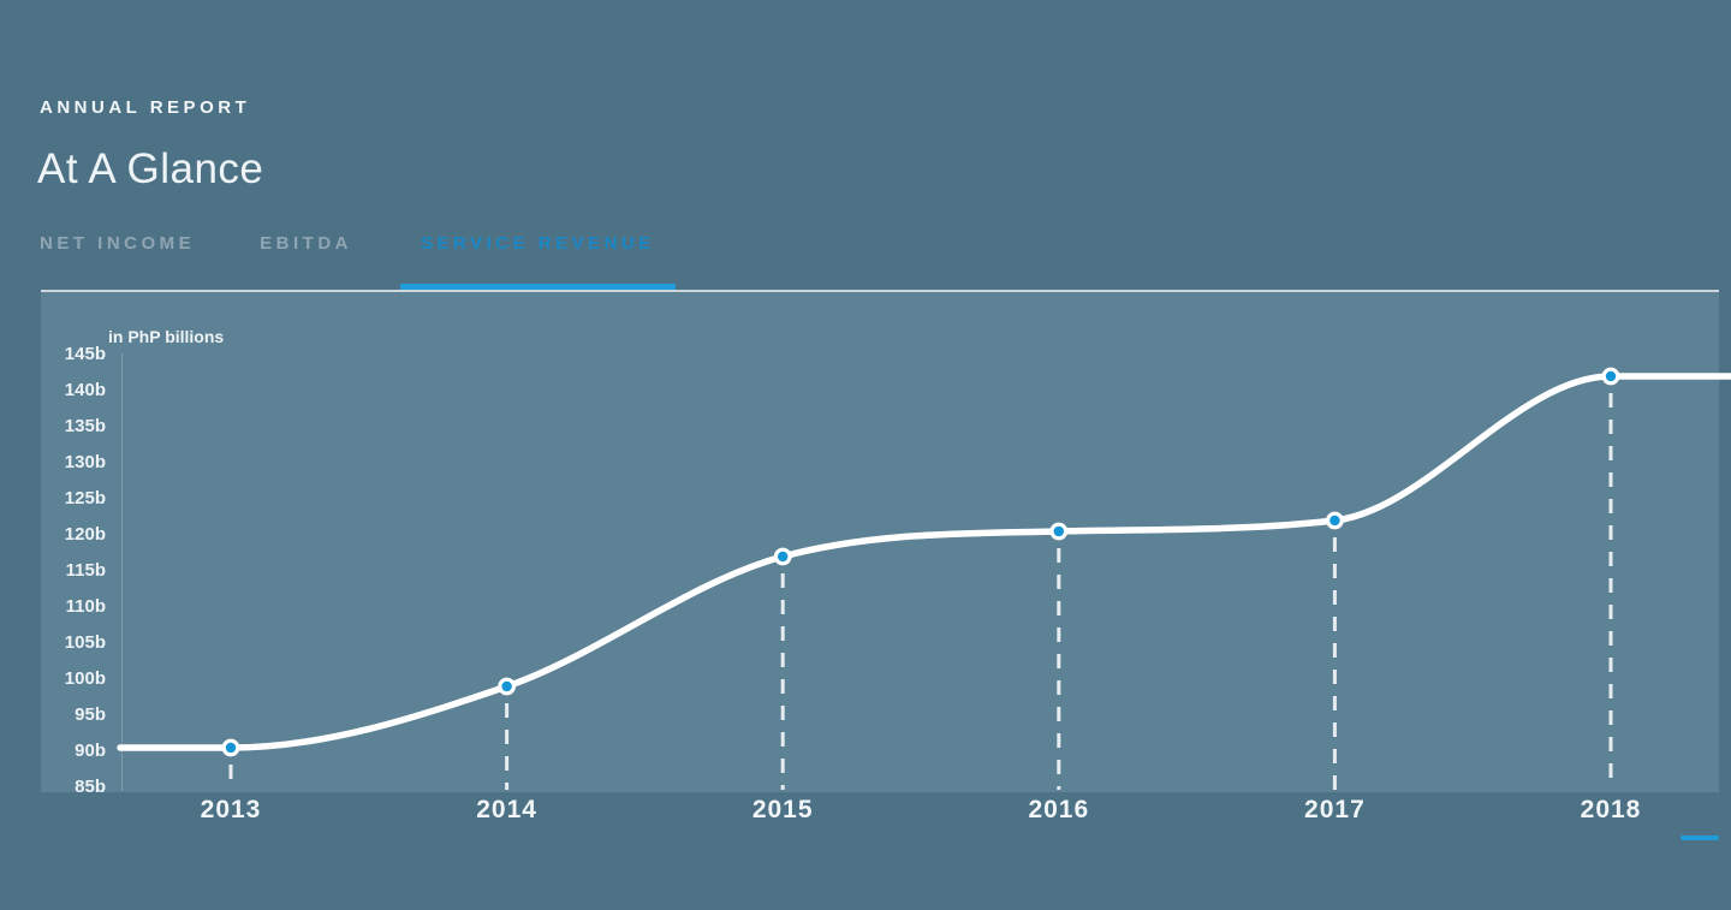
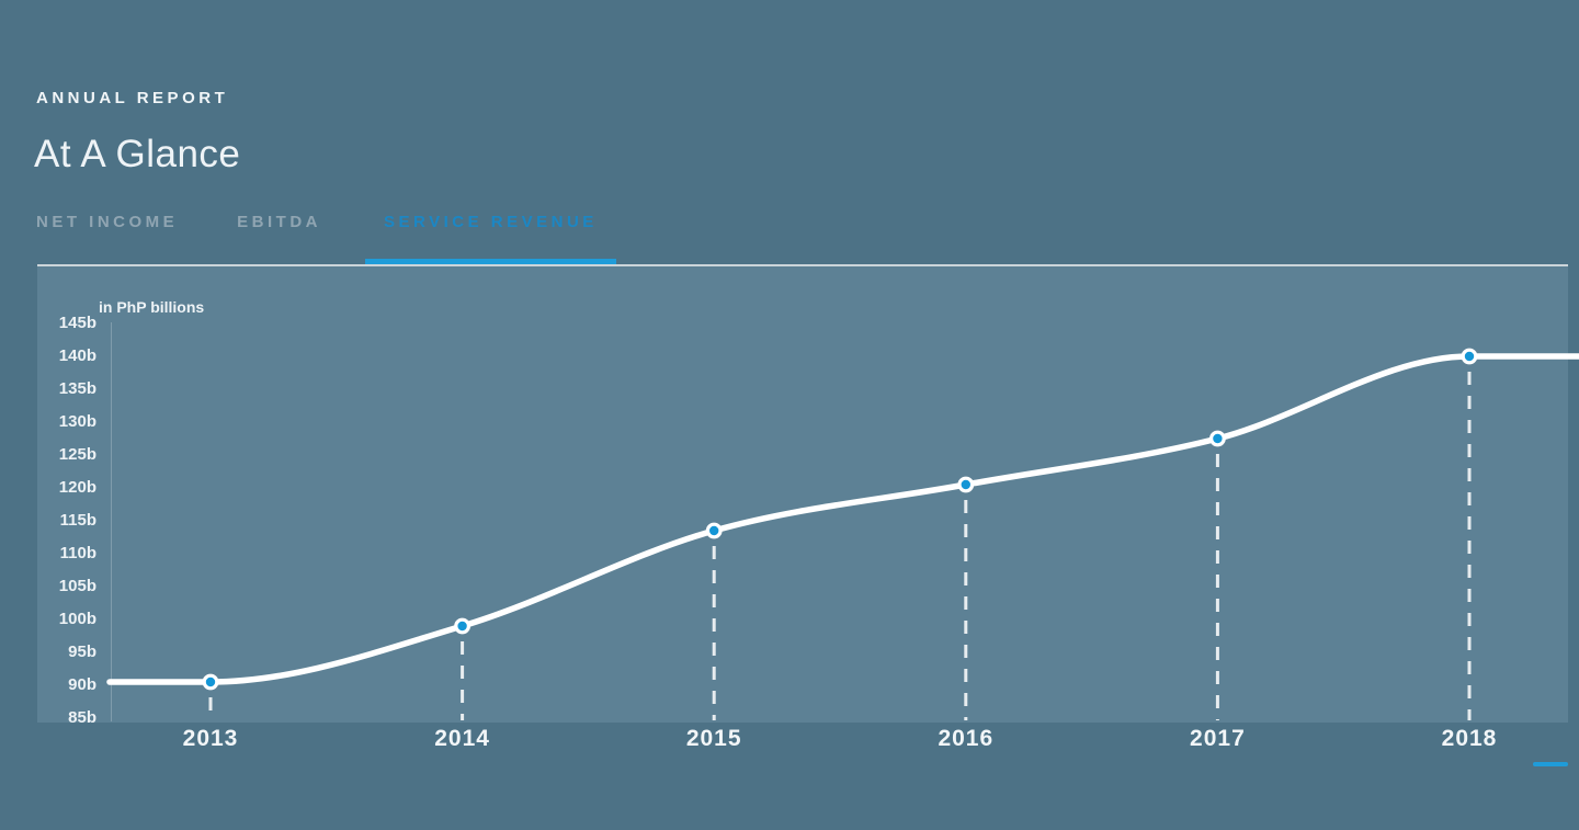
2015: 117b -> 114b
2017: 122b -> 128b
2018: 142b -> 140b
